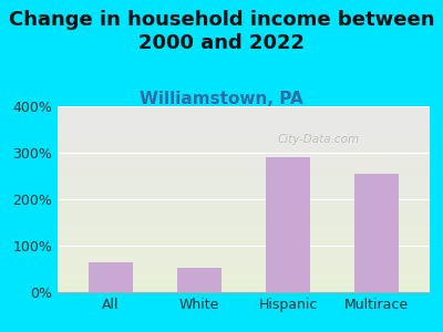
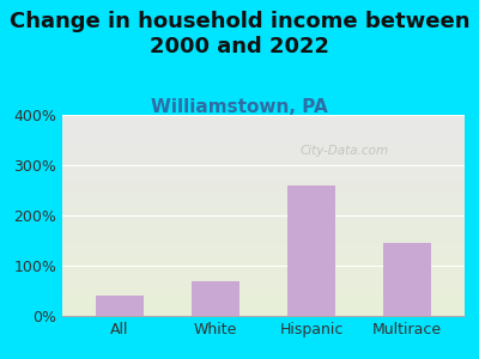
All: 65% -> 40%
White: 52% -> 70%
Hispanic: 290% -> 260%
Multirace: 255% -> 145%
